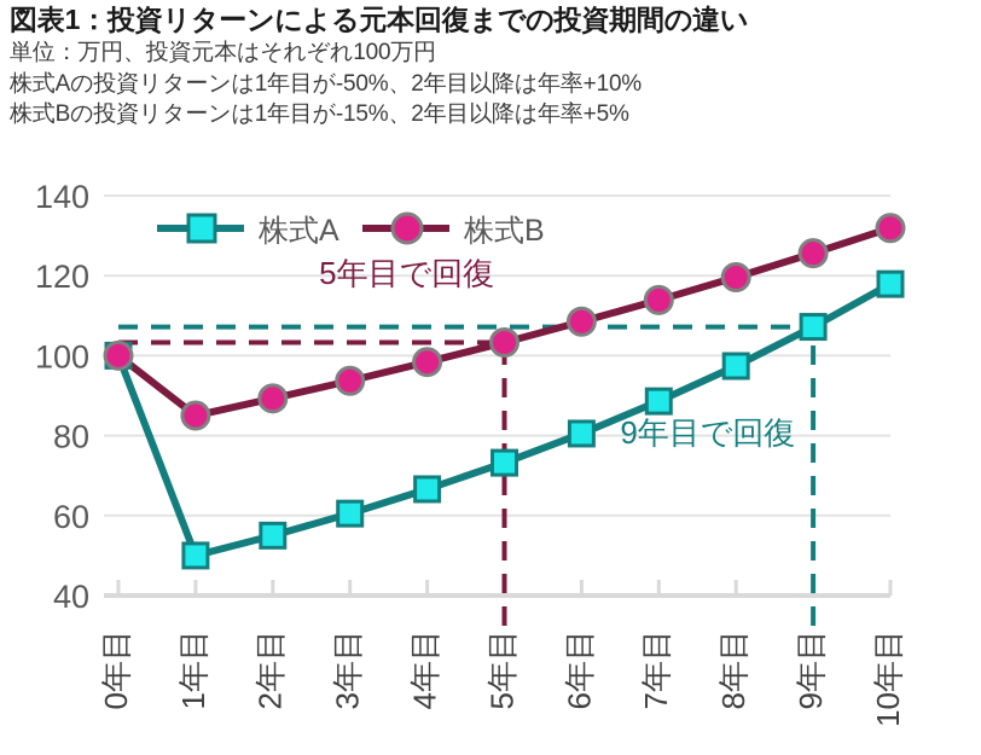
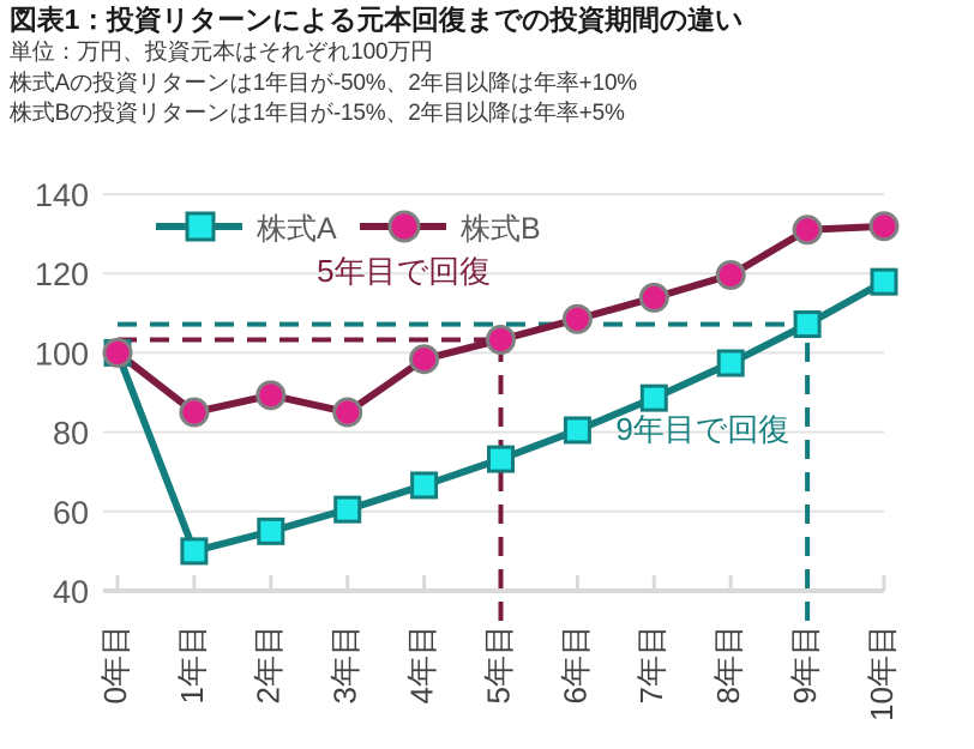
株式B/3年目: 94 -> 85
株式B/9年目: 126 -> 131
